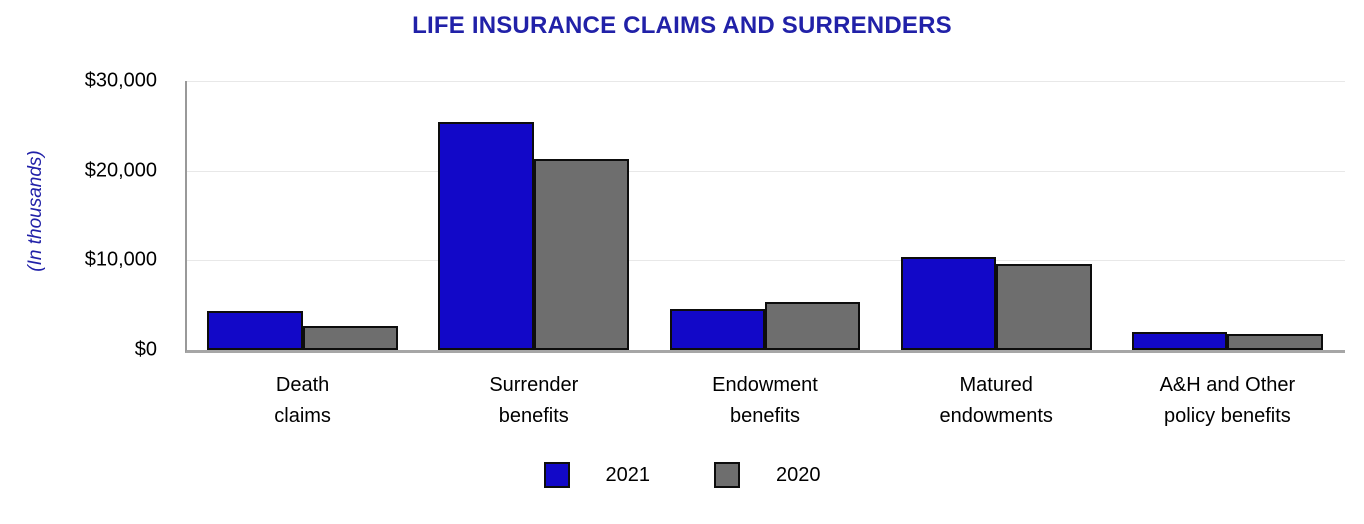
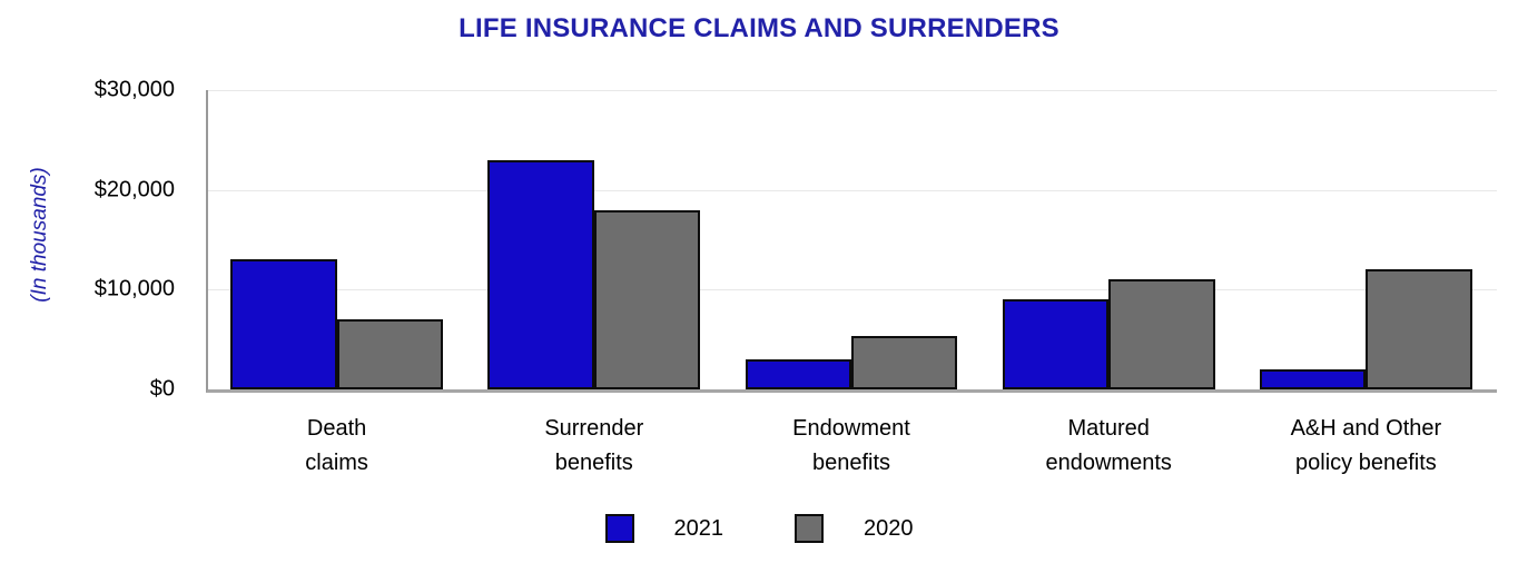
2021/Death claims: $4000 -> $13000
2020/Death claims: $3000 -> $7000
2021/Surrender benefits: $25000 -> $23000
2020/Surrender benefits: $21000 -> $18000
2021/Endowment benefits: $5000 -> $3000
2021/Matured endowments: $10000 -> $9000
2020/Matured endowments: $10000 -> $11000
2020/A&H and Other policy benefits: $2000 -> $12000
